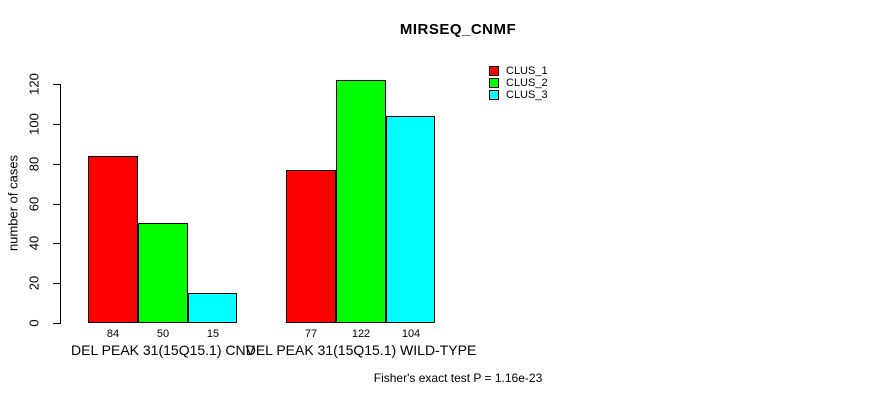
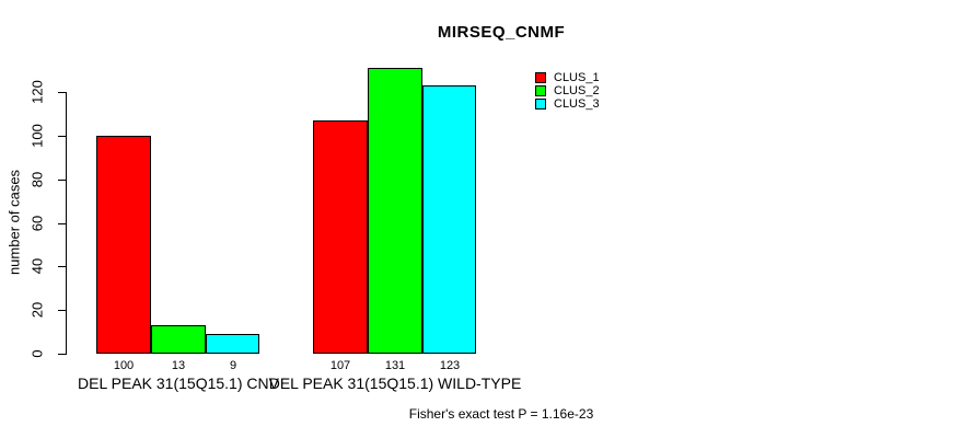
CLUS_1/DEL PEAK 31(15Q15.1) CNV: 84 -> 100
CLUS_2/DEL PEAK 31(15Q15.1) CNV: 50 -> 13
CLUS_3/DEL PEAK 31(15Q15.1) CNV: 15 -> 9
CLUS_1/DEL PEAK 31(15Q15.1) WILD-TYPE: 77 -> 107
CLUS_2/DEL PEAK 31(15Q15.1) WILD-TYPE: 122 -> 131
CLUS_3/DEL PEAK 31(15Q15.1) WILD-TYPE: 104 -> 123
